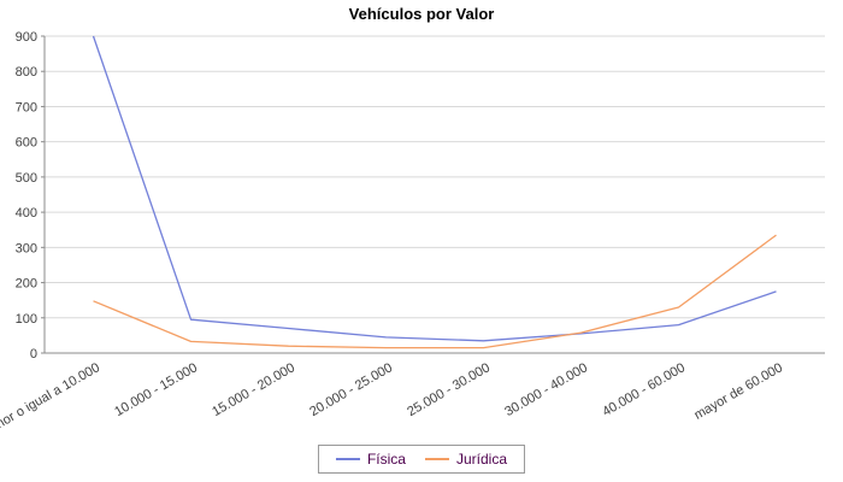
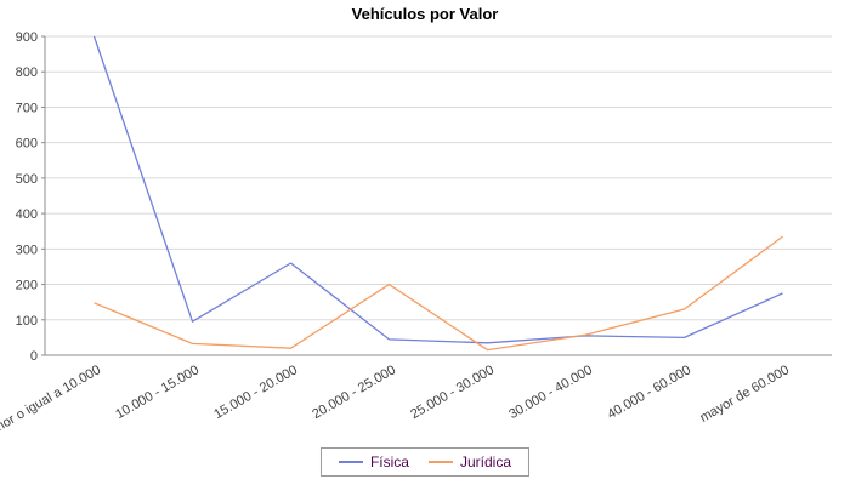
Física/15.000 - 20.000: 70 -> 260
Jurídica/20.000 - 25.000: 20 -> 200
Física/40.000 - 60.000: 80 -> 50
